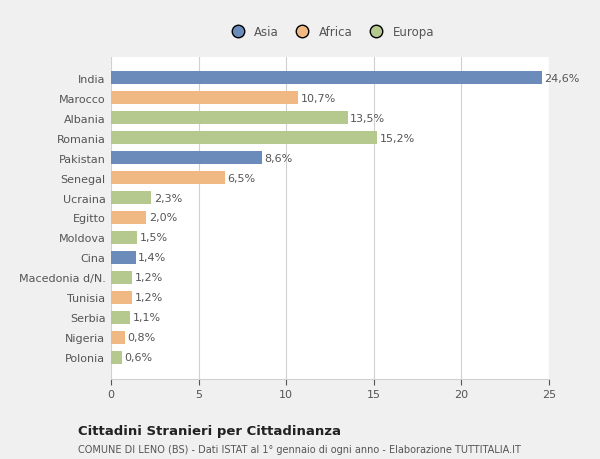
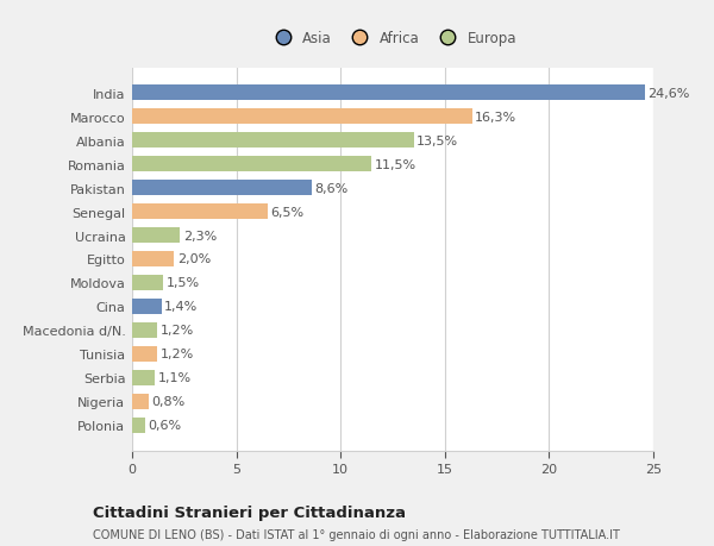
Marocco: 10,7% -> 16,3%
Romania: 15,2% -> 11,5%
